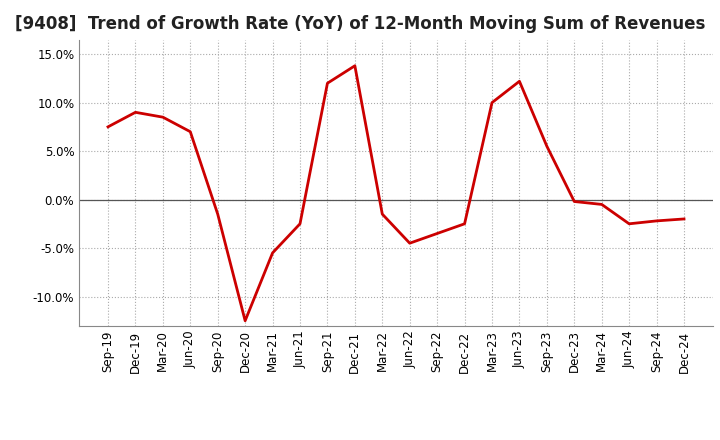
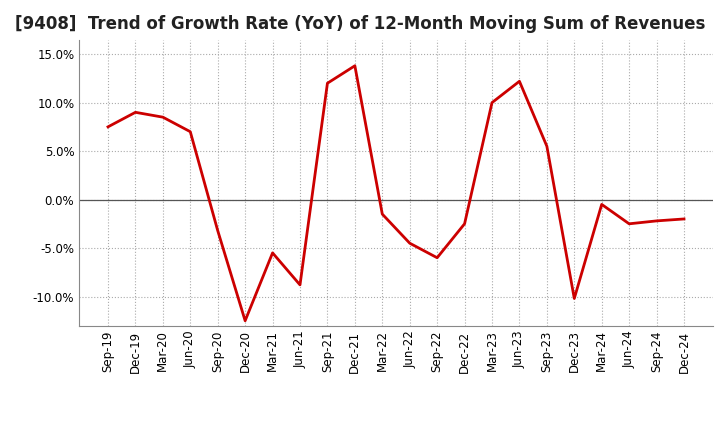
Sep-20: -1.5% -> -3.2%
Jun-21: -2.5% -> -8.8%
Sep-22: -3.5% -> -6.0%
Dec-23: -0.2% -> -10.2%
